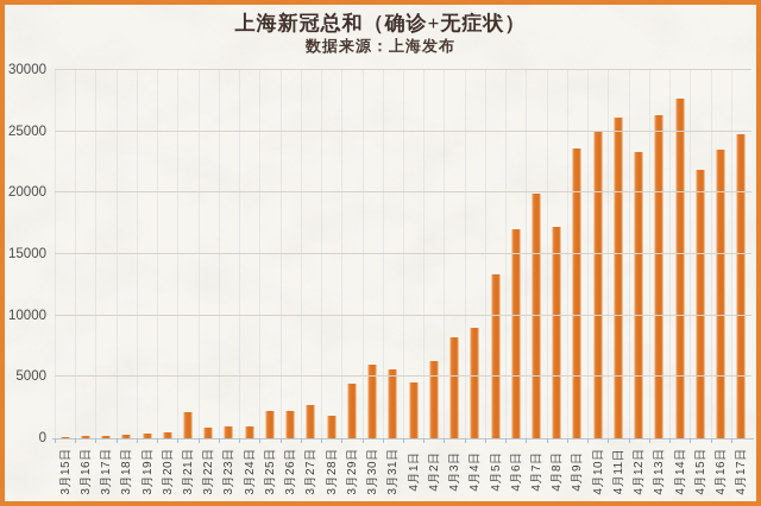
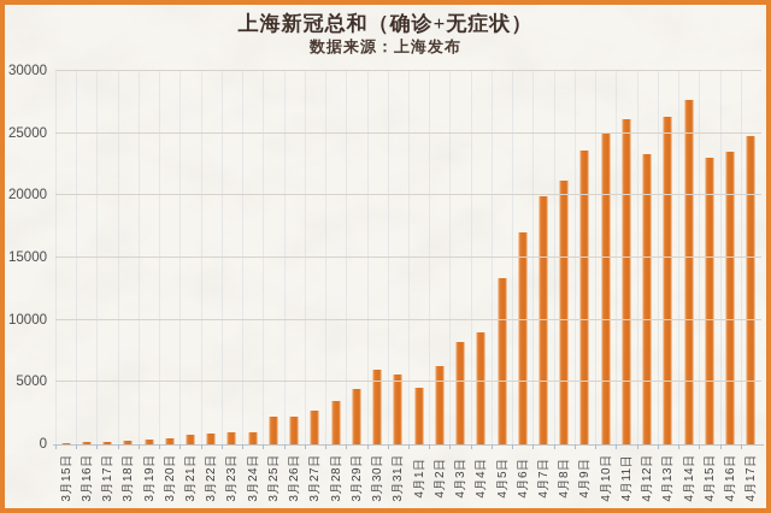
3月21日: 2100 -> 800
3月28日: 1800 -> 3500
4月8日: 17200 -> 21200
4月15日: 21900 -> 23100
